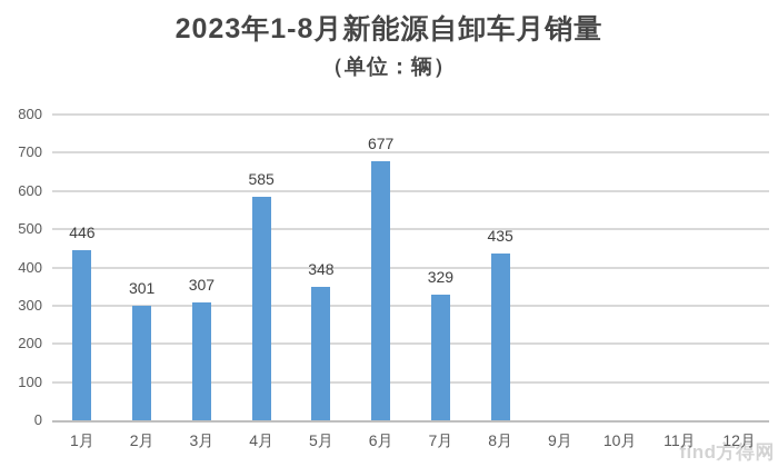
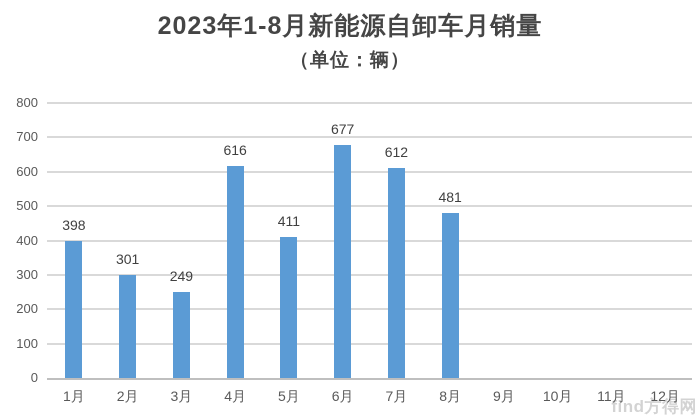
1月: 446 -> 398
3月: 307 -> 249
4月: 585 -> 616
5月: 348 -> 411
7月: 329 -> 612
8月: 435 -> 481
